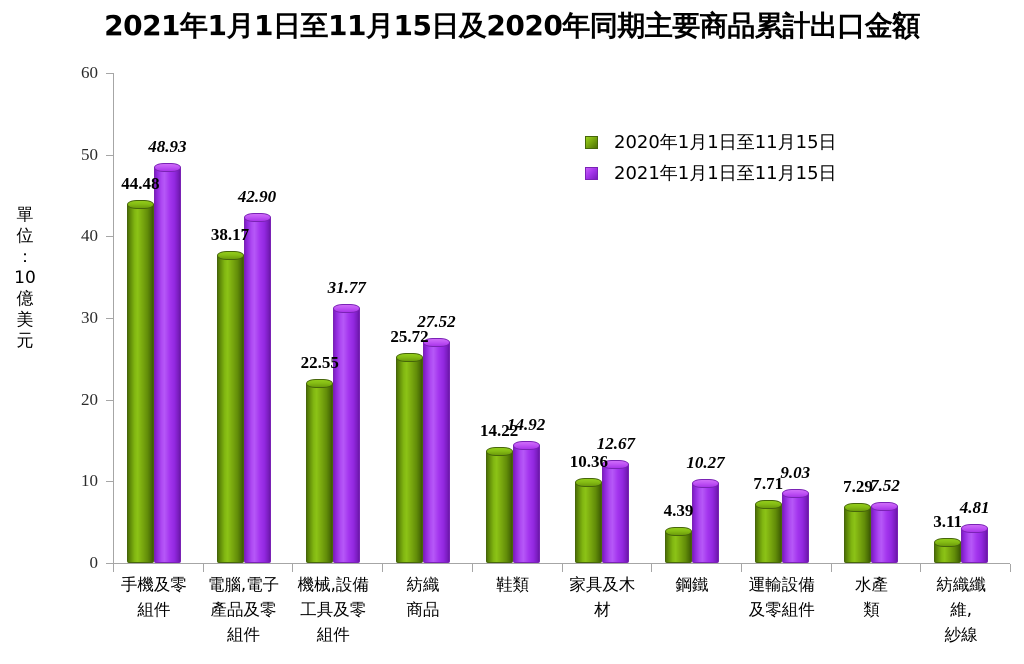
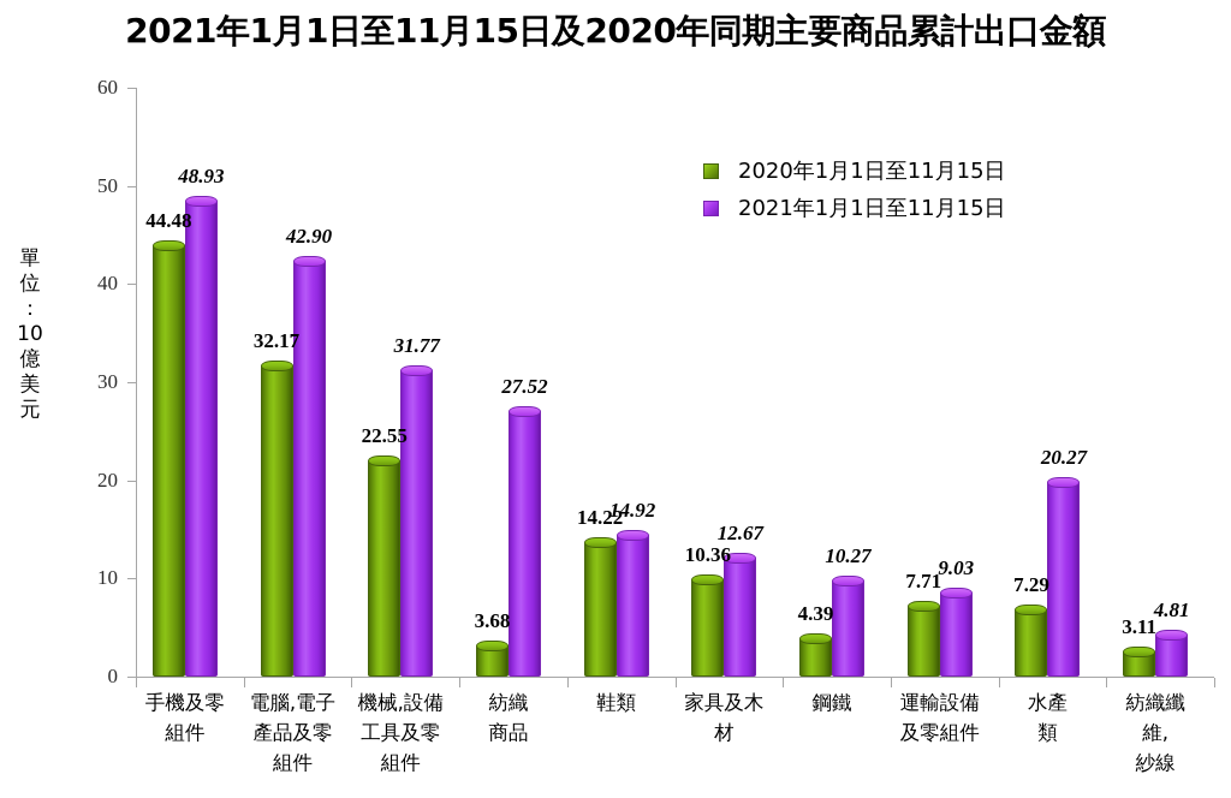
2020年1月1日至11月15日/電腦,電子 產品及零 組件: 38.17 -> 32.17
2020年1月1日至11月15日/紡織 商品: 25.72 -> 3.68
2021年1月1日至11月15日/水產 類: 7.52 -> 20.27
